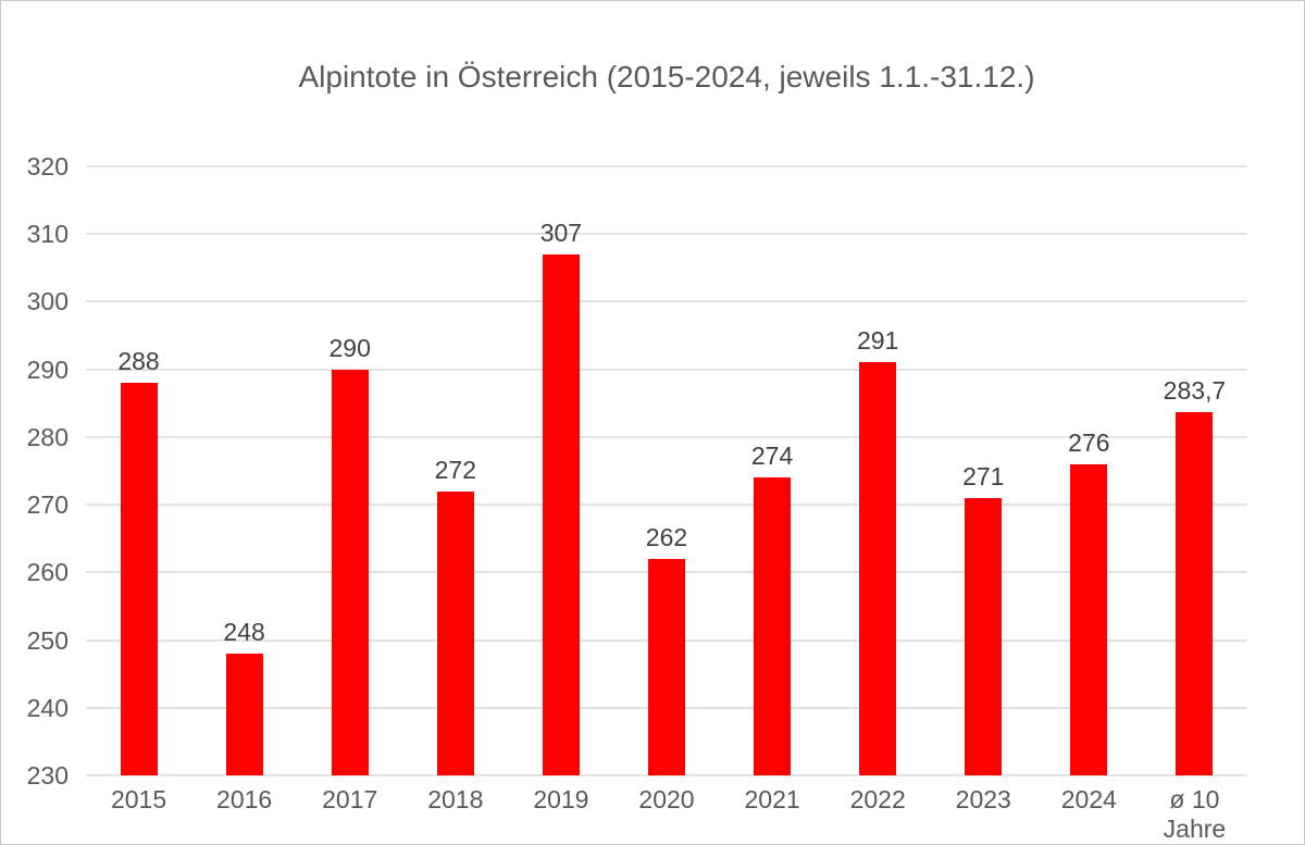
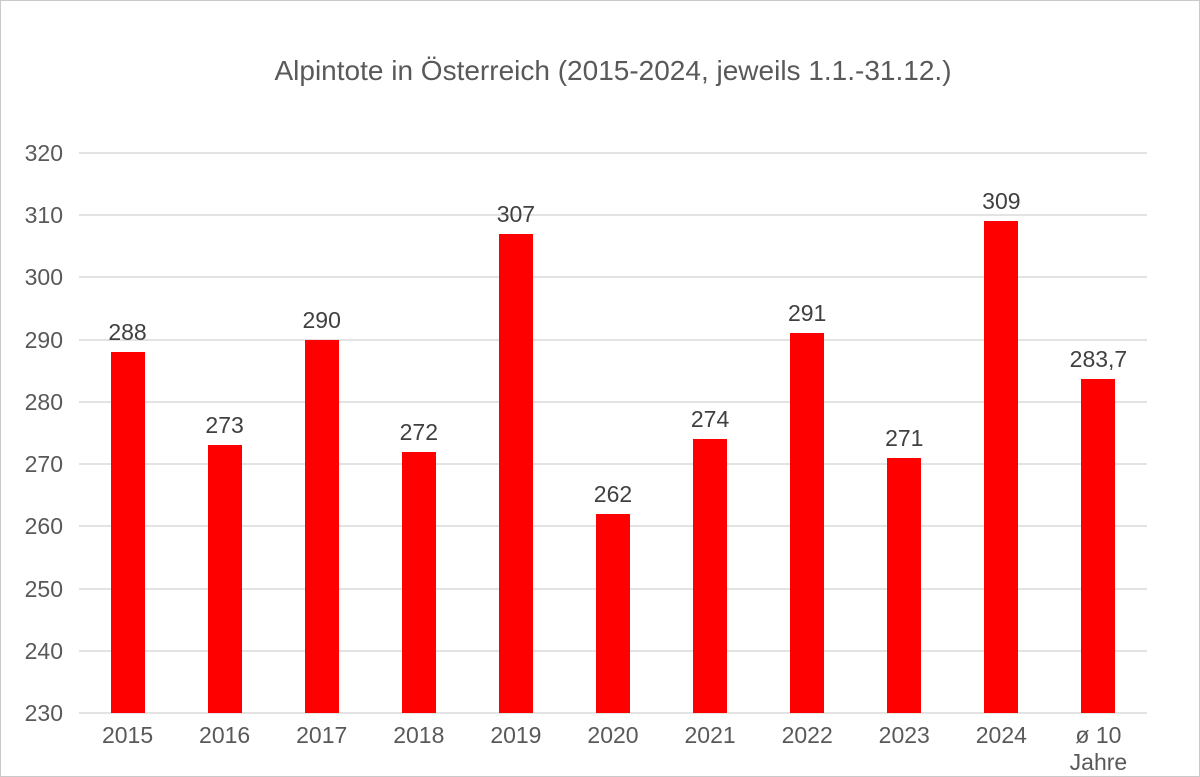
2016: 248 -> 273
2024: 276 -> 309
